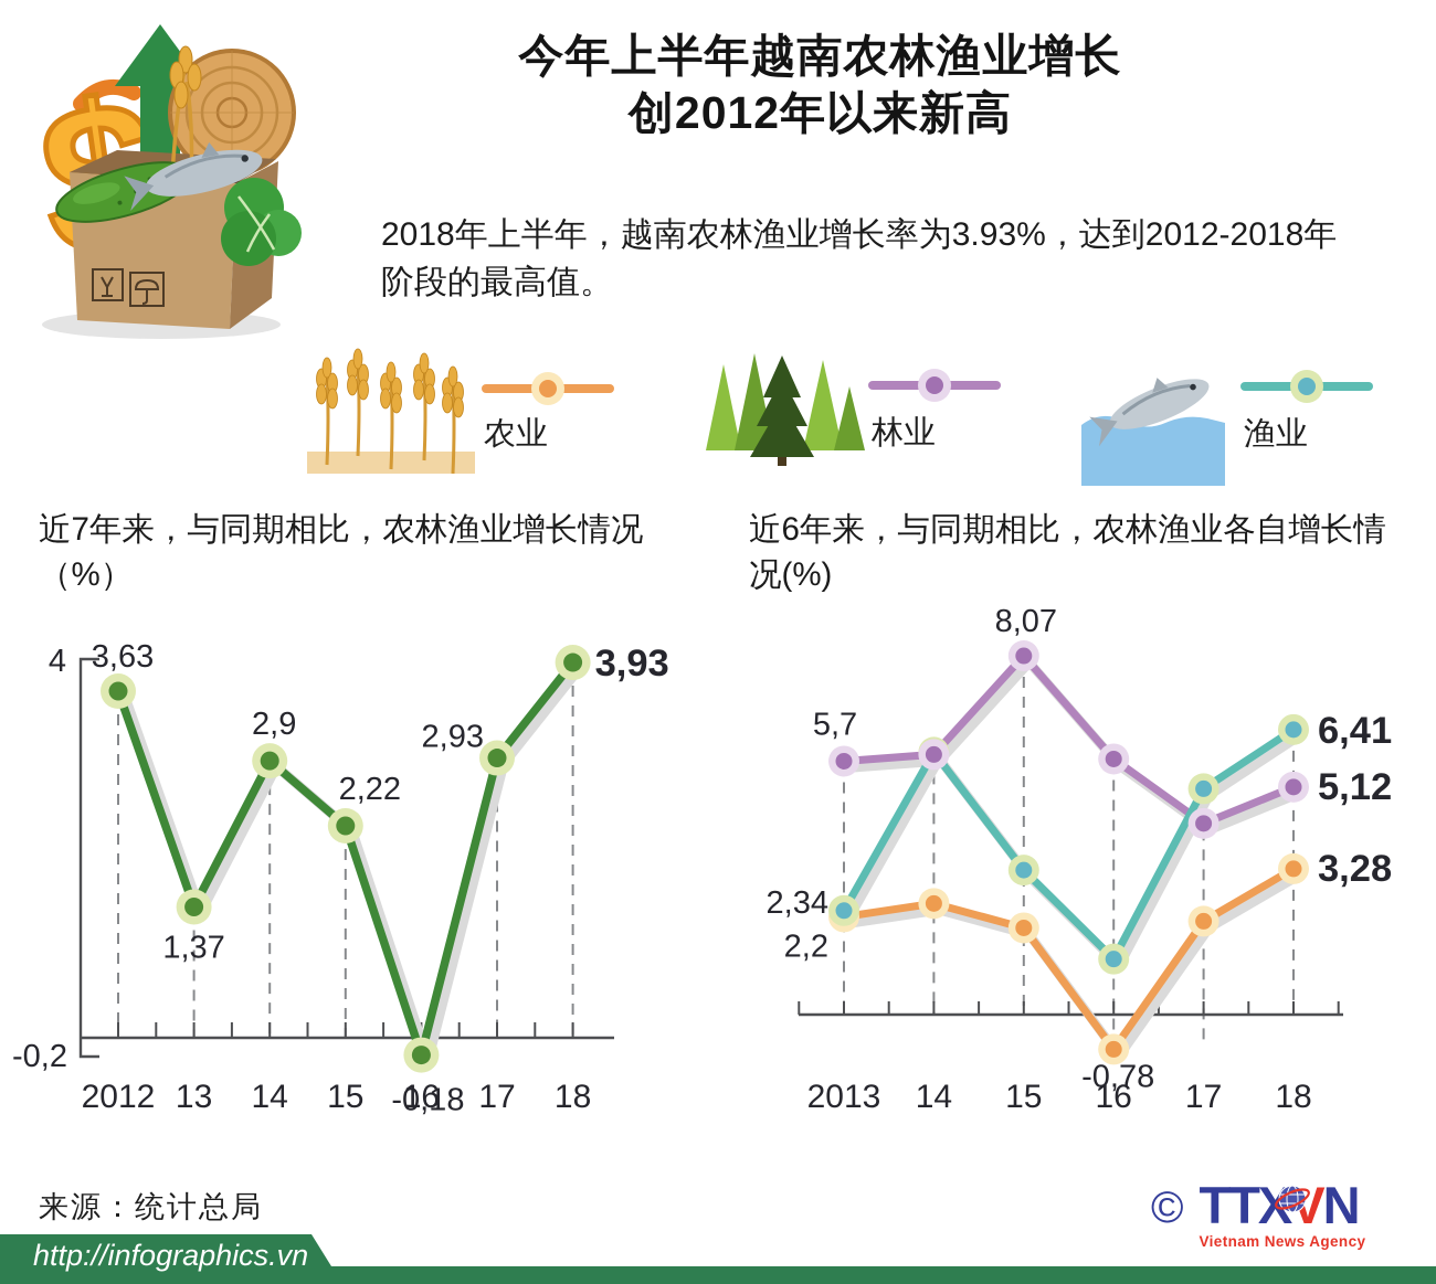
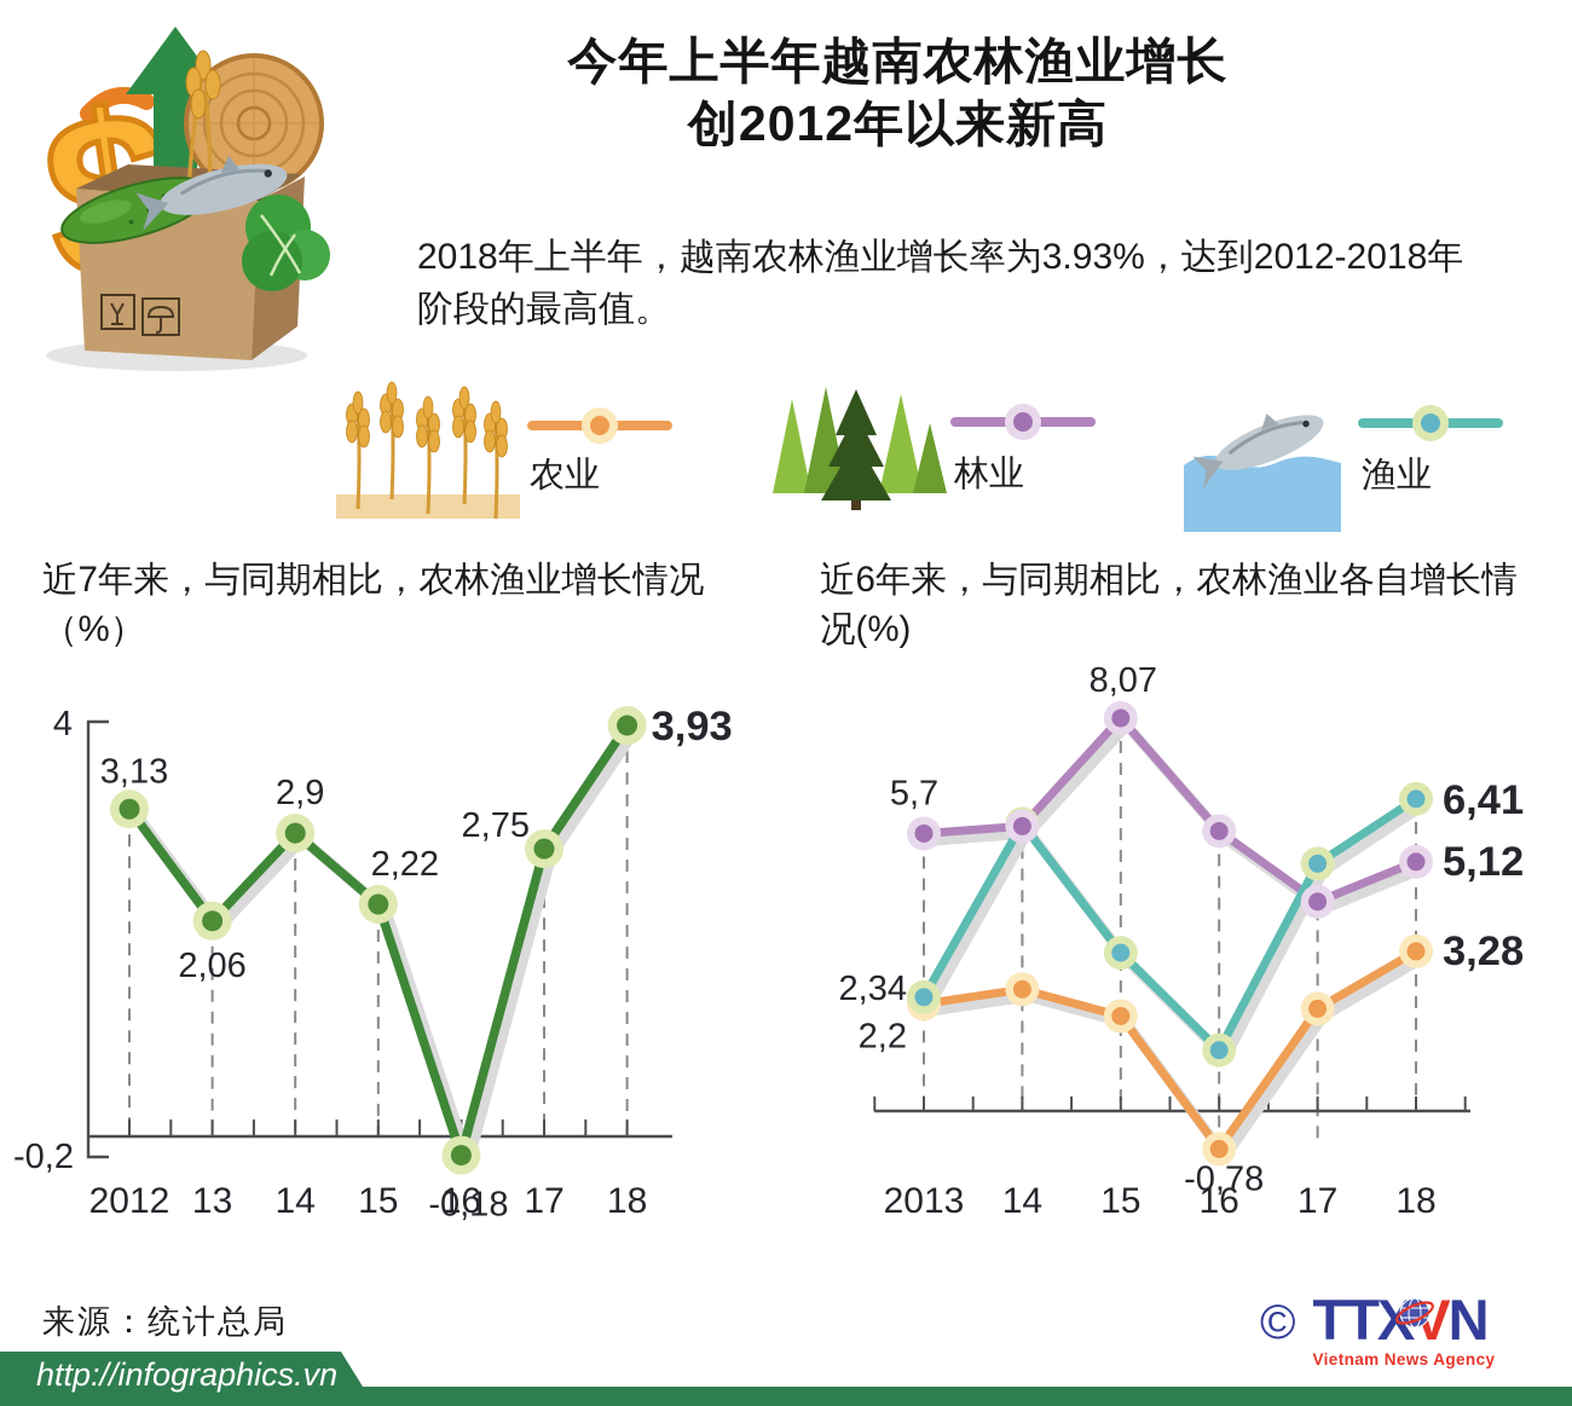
近7年来，与同期相比，农林渔业增长情况（%）/2012: 3,63 -> 3,13
近7年来，与同期相比，农林渔业增长情况（%）/13: 1,37 -> 2,06
近7年来，与同期相比，农林渔业增长情况（%）/17: 2,93 -> 2,75
